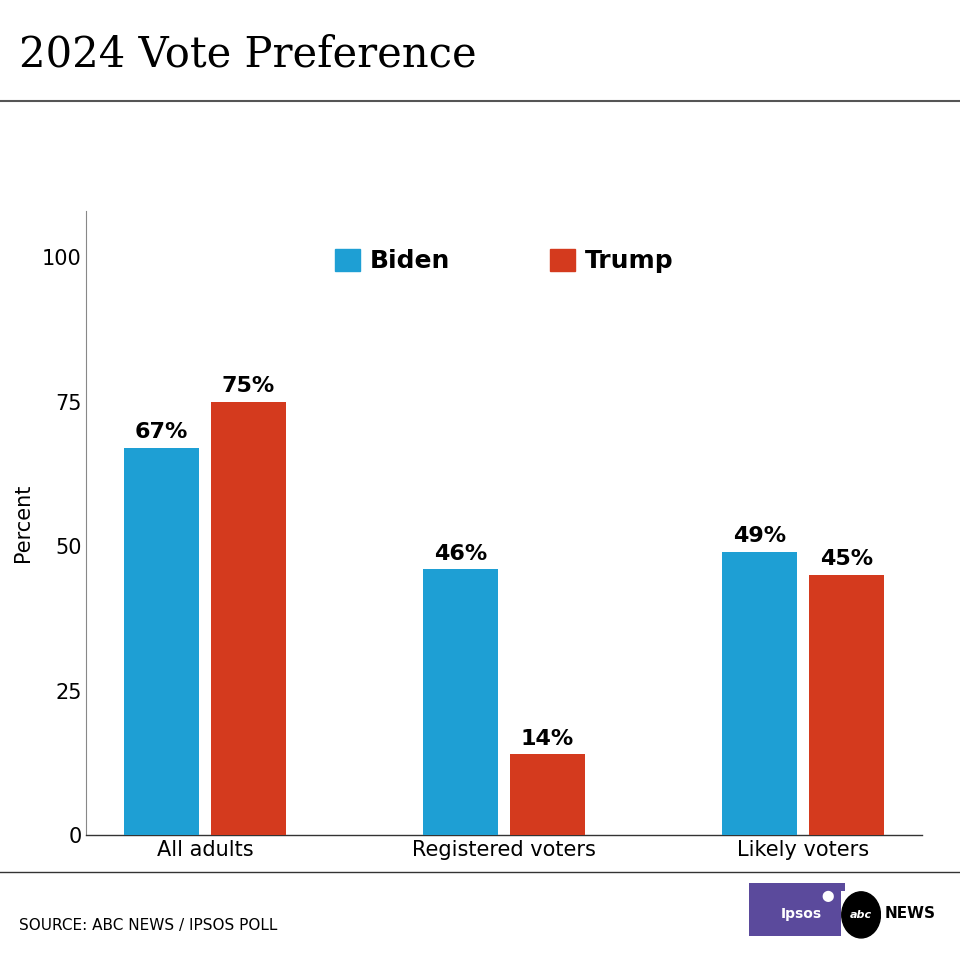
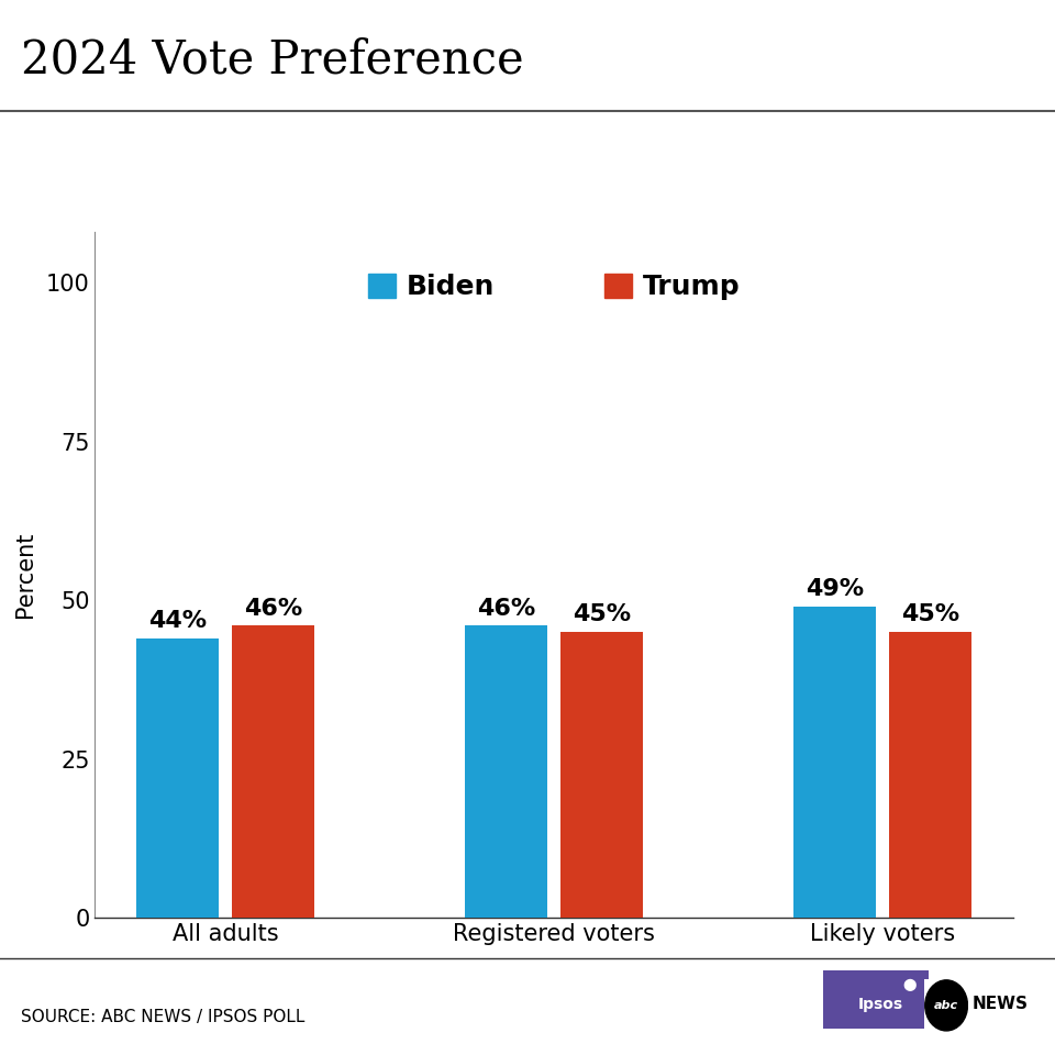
Biden/All adults: 67% -> 44%
Trump/All adults: 75% -> 46%
Trump/Registered voters: 14% -> 45%
